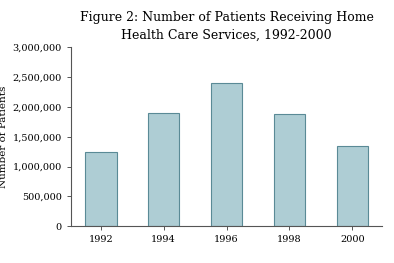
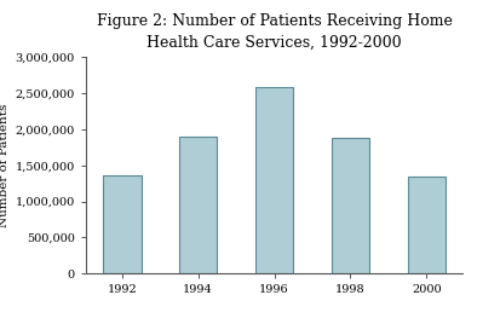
1992: 1,250,000 -> 1,360,000
1996: 2,400,000 -> 2,580,000
